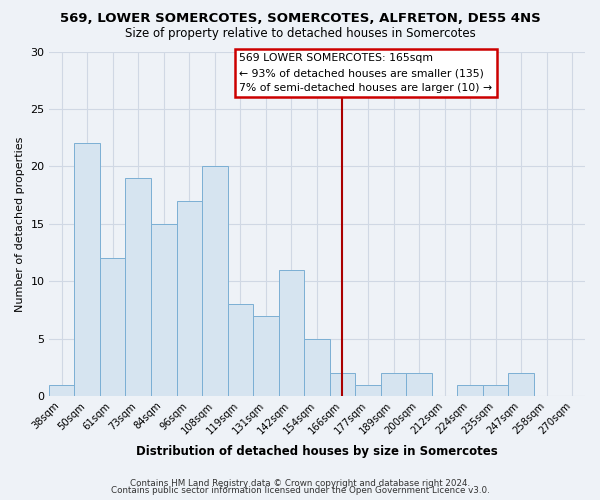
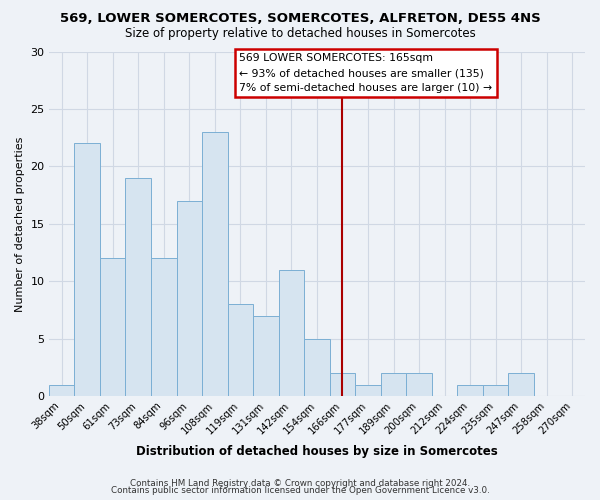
84sqm: 15 -> 12
108sqm: 20 -> 23
